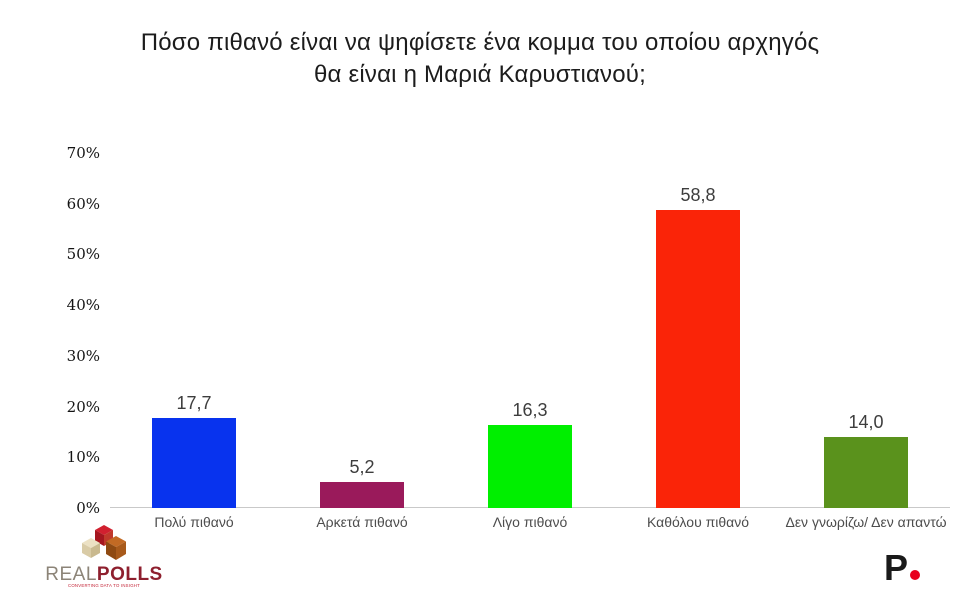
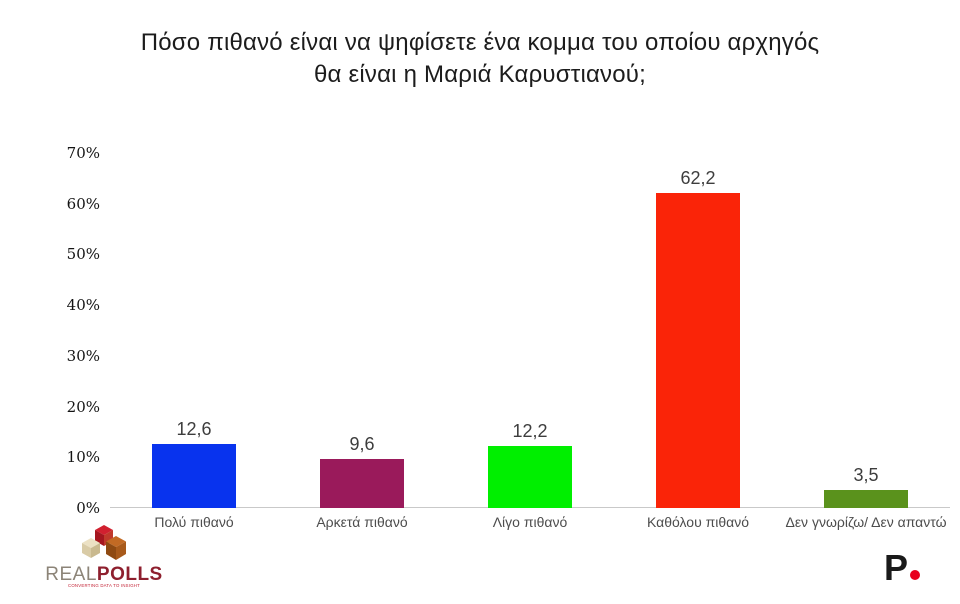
Πολύ πιθανό: 17,7 -> 12,6
Αρκετά πιθανό: 5,2 -> 9,6
Λίγο πιθανό: 16,3 -> 12,2
Καθόλου πιθανό: 58,8 -> 62,2
Δεν γνωρίζω/ Δεν απαντώ: 14,0 -> 3,5
